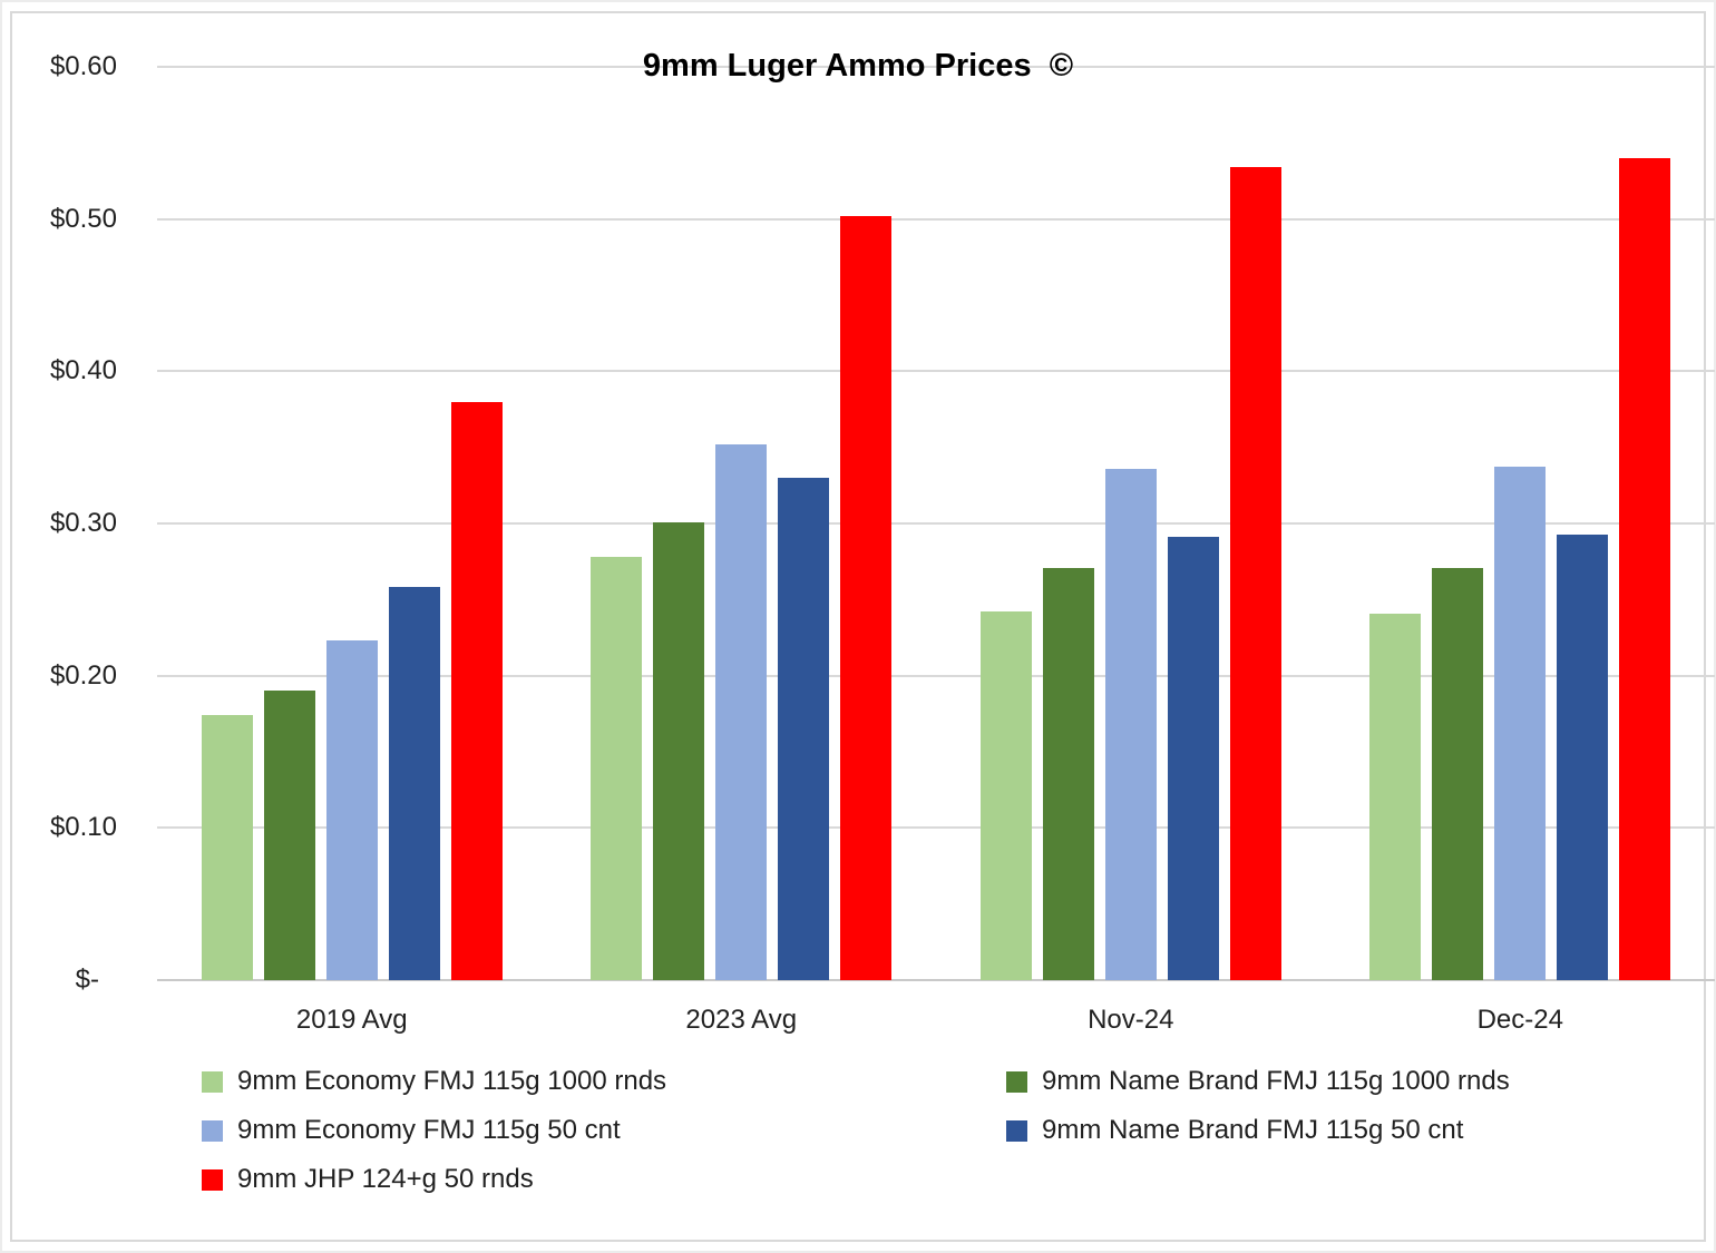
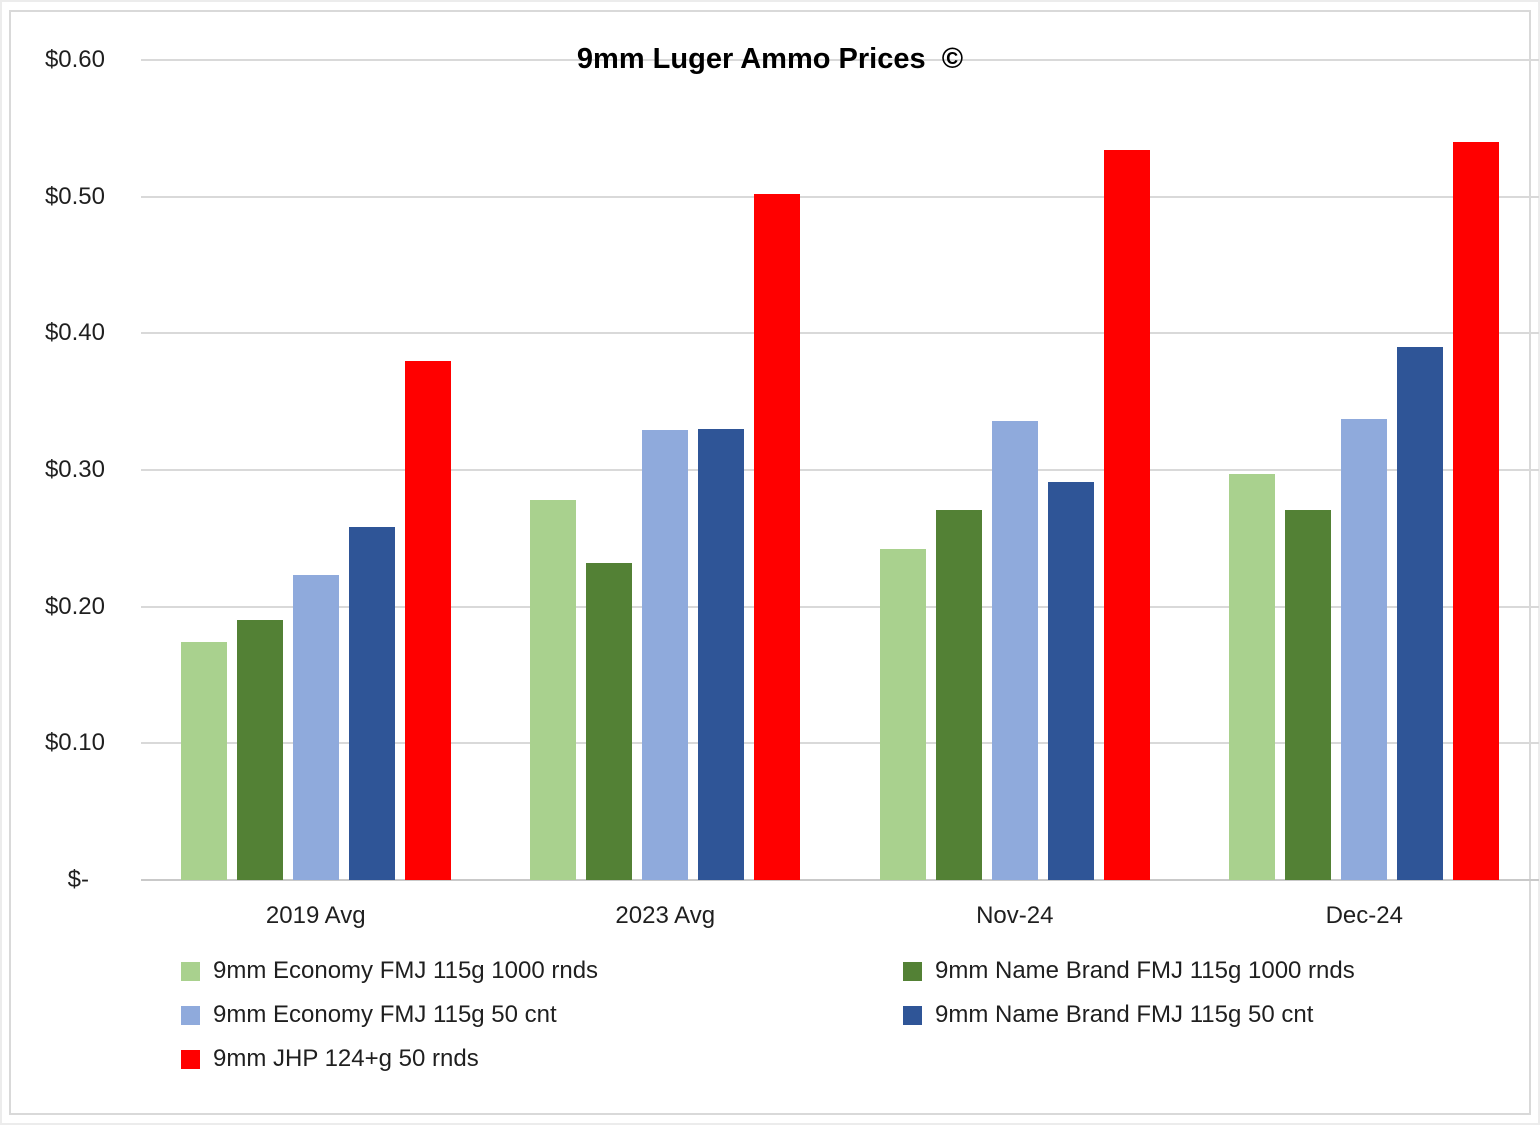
9mm Name Brand FMJ 115g 1000 rnds/2023 Avg: $0.301 -> $0.232
9mm Economy FMJ 115g 50 cnt/2023 Avg: $0.352 -> $0.329
9mm Economy FMJ 115g 1000 rnds/Dec-24: $0.241 -> $0.297
9mm Name Brand FMJ 115g 50 cnt/Dec-24: $0.293 -> $0.390
